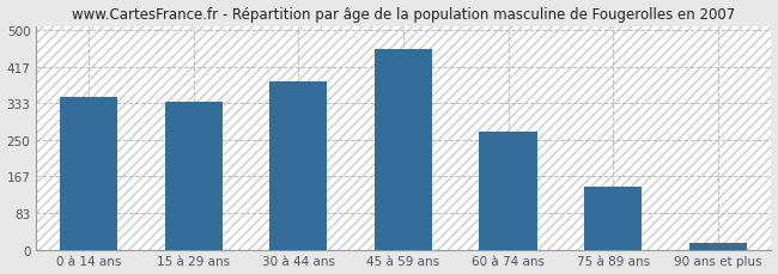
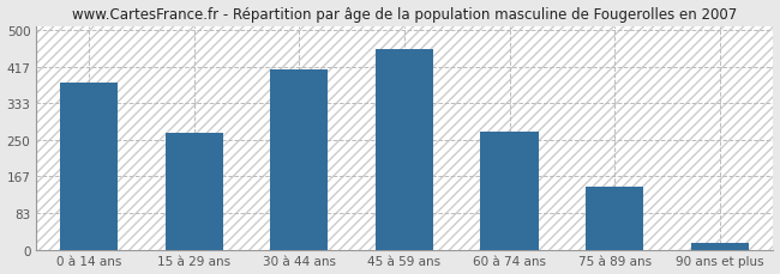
0 à 14 ans: 347 -> 380
15 à 29 ans: 337 -> 265
30 à 44 ans: 383 -> 410
